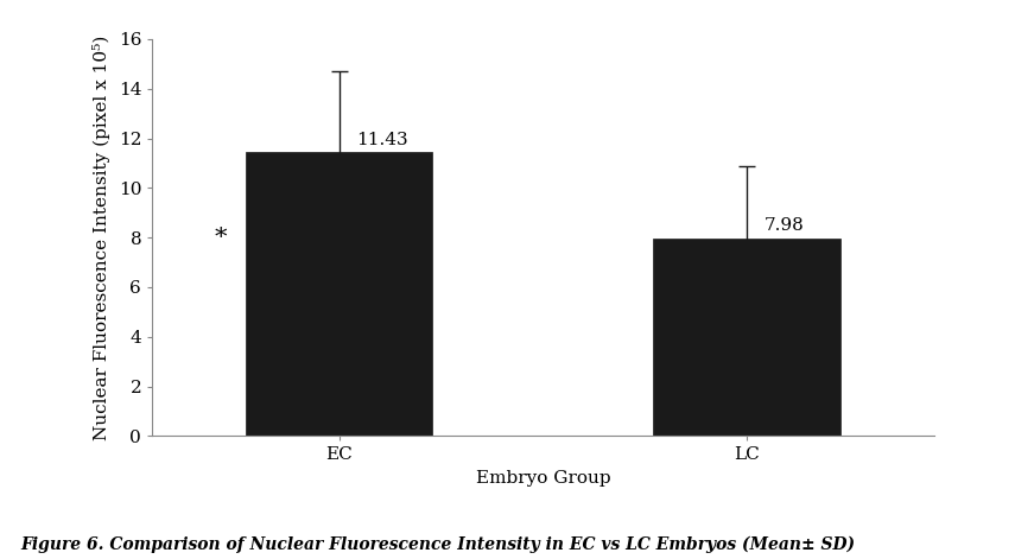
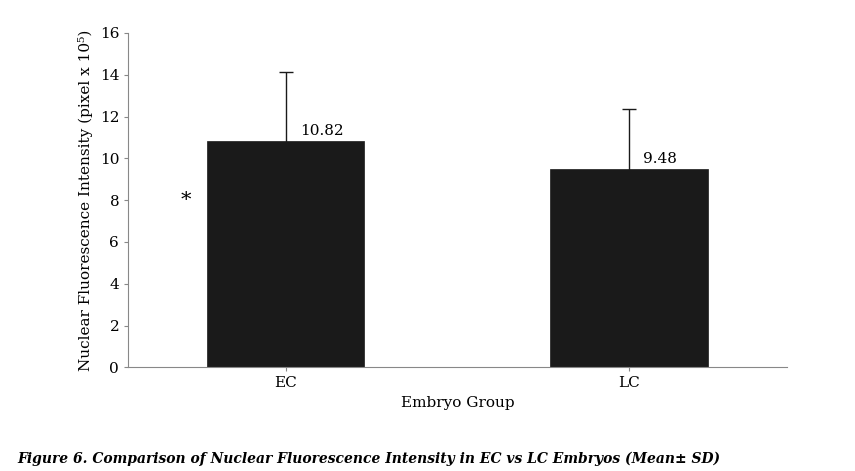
EC: 11.43 -> 10.82
LC: 7.98 -> 9.48
